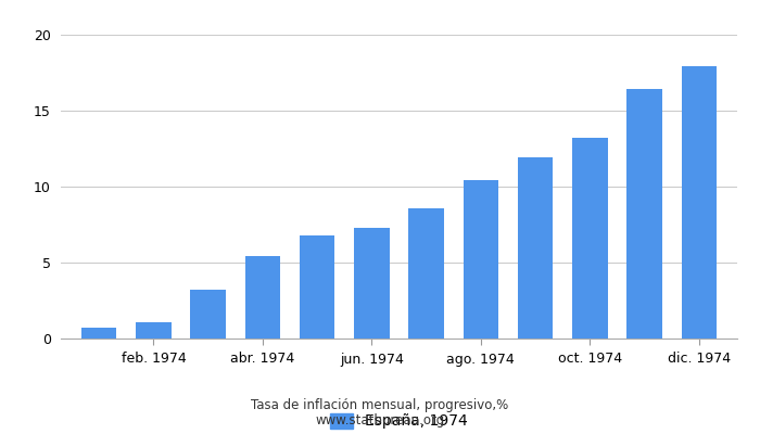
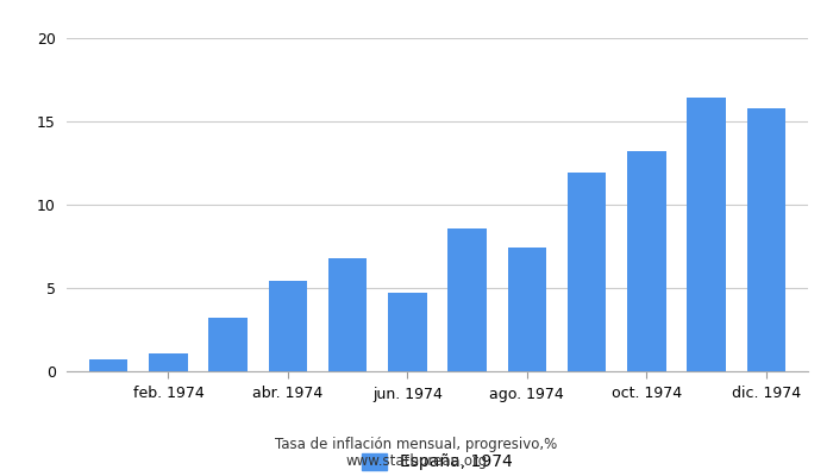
jun. 1974: 7.3 -> 4.7
ago. 1974: 10.4 -> 7.4
dic. 1974: 17.9 -> 15.8
